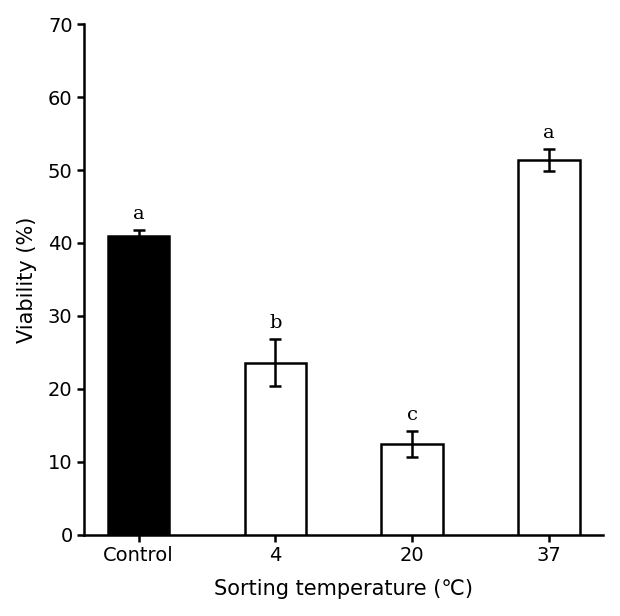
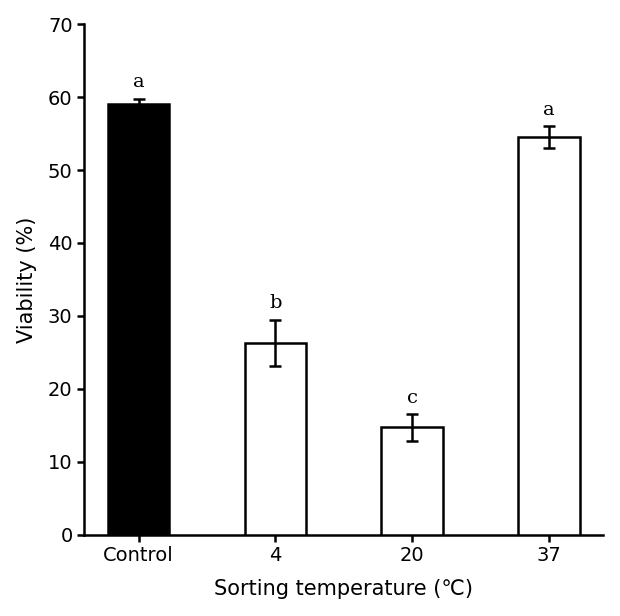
Control: 41.0 -> 59.0
4: 23.6 -> 26.3
20: 12.4 -> 14.7
37: 51.4 -> 54.5
